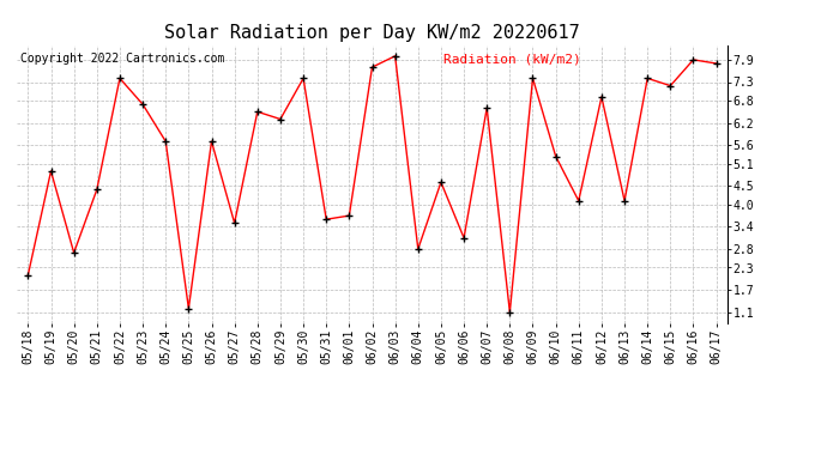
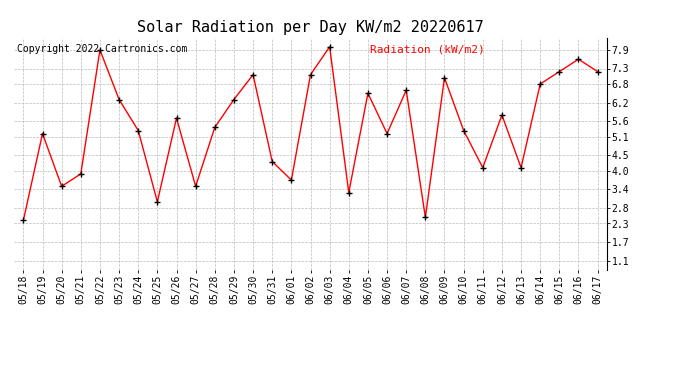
05/18: 2.1 -> 2.4
05/19: 4.9 -> 5.2
05/20: 2.7 -> 3.5
05/21: 4.4 -> 3.9
05/22: 7.4 -> 7.9
05/23: 6.7 -> 6.3
05/24: 5.7 -> 5.3
05/25: 1.2 -> 3.0
05/28: 6.5 -> 5.4
05/30: 7.4 -> 7.1
05/31: 3.6 -> 4.3
06/02: 7.7 -> 7.1
06/04: 2.8 -> 3.3
06/05: 4.6 -> 6.5
06/06: 3.1 -> 5.2
06/08: 1.1 -> 2.5
06/09: 7.4 -> 7.0
06/12: 6.9 -> 5.8
06/14: 7.4 -> 6.8
06/16: 7.9 -> 7.6
06/17: 7.8 -> 7.2
